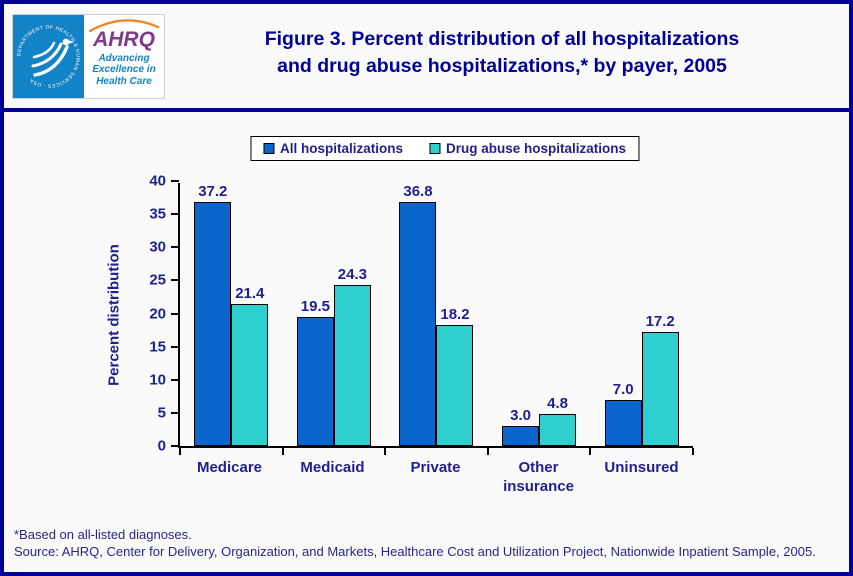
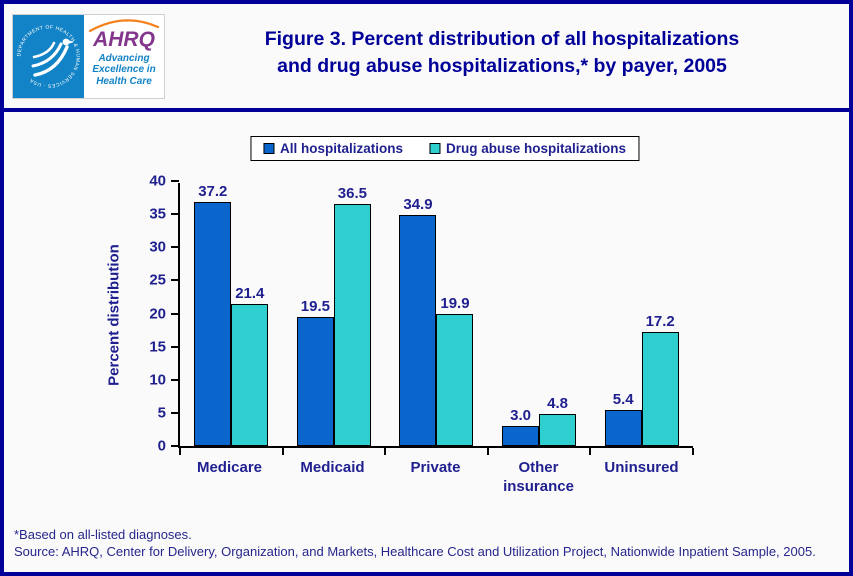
Drug abuse hospitalizations/Medicaid: 24.3 -> 36.5
All hospitalizations/Private: 36.8 -> 34.9
Drug abuse hospitalizations/Private: 18.2 -> 19.9
All hospitalizations/Uninsured: 7.0 -> 5.4
